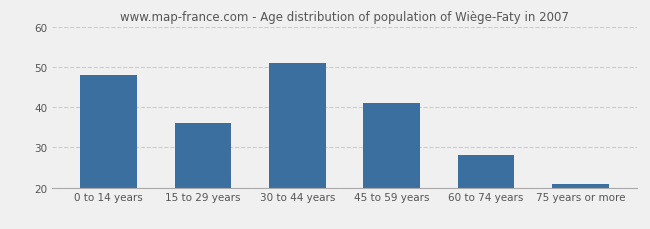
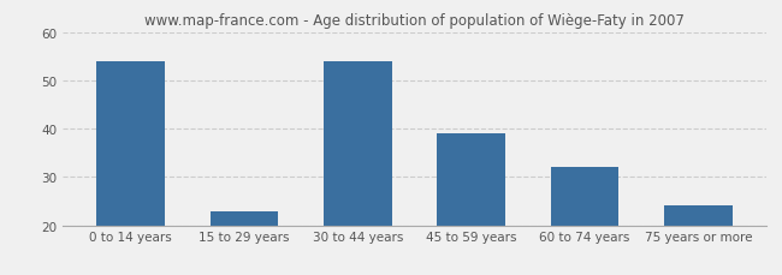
0 to 14 years: 48 -> 54
15 to 29 years: 36 -> 23
30 to 44 years: 51 -> 54
45 to 59 years: 41 -> 39
60 to 74 years: 28 -> 32
75 years or more: 21 -> 24
